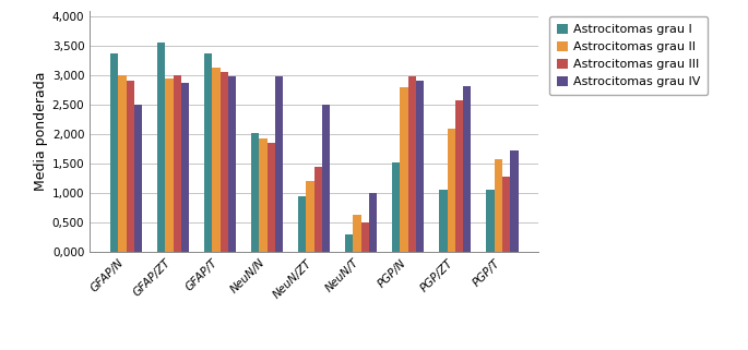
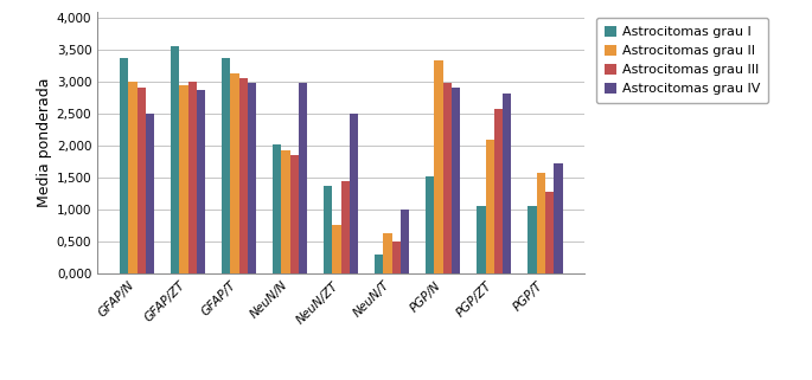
Astrocitomas grau I/NeuN/ZT: 950 -> 1,380
Astrocitomas grau II/NeuN/ZT: 1,200 -> 760
Astrocitomas grau II/PGP/N: 2,800 -> 3,340
